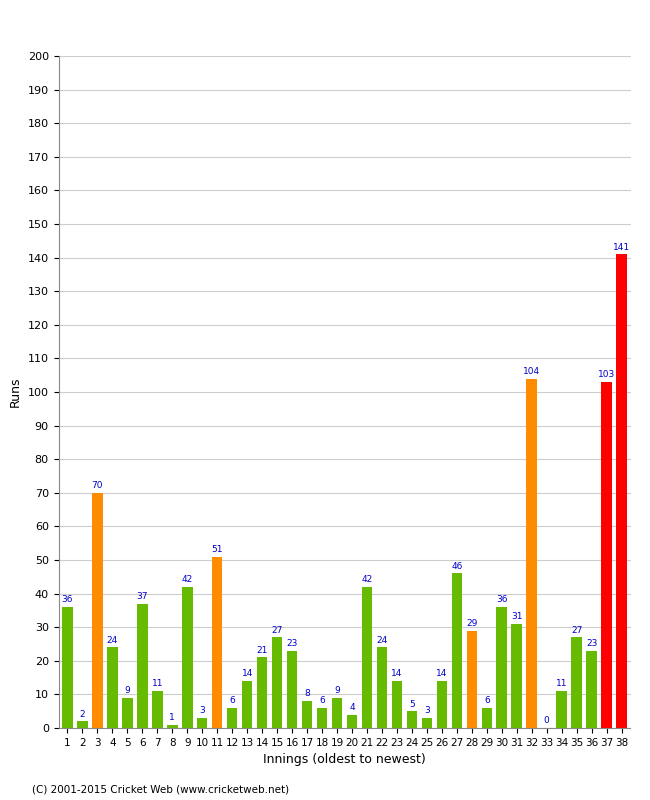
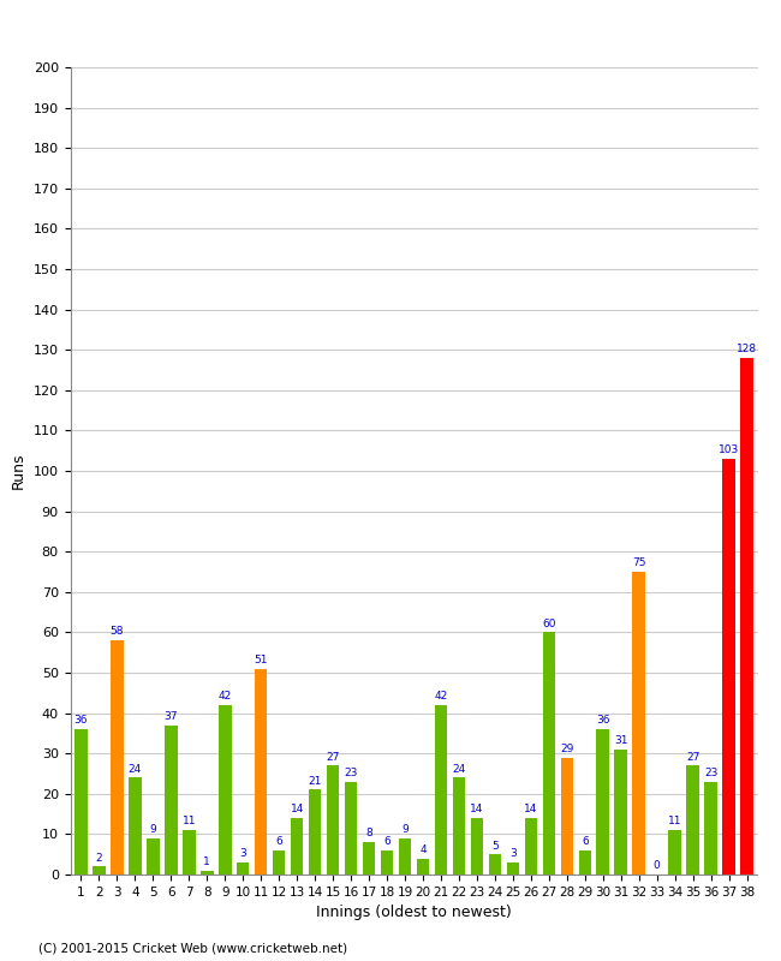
3: 70 -> 58
27: 46 -> 60
32: 104 -> 75
38: 141 -> 128
